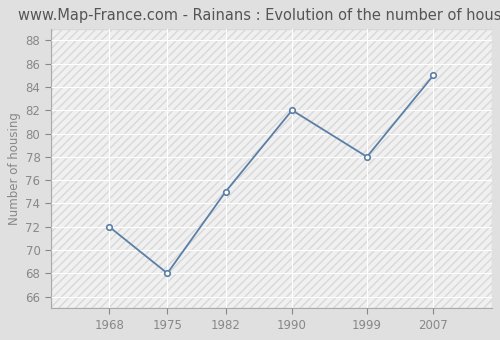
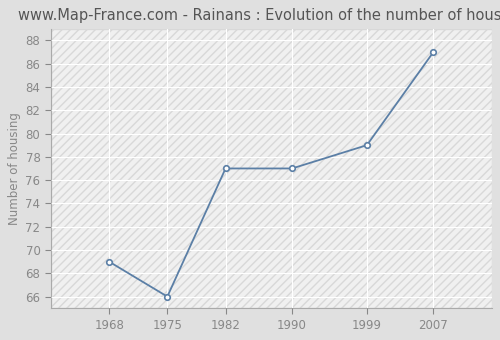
1968: 72 -> 69
1975: 68 -> 66
1982: 75 -> 77
1990: 82 -> 77
1999: 78 -> 79
2007: 85 -> 87
